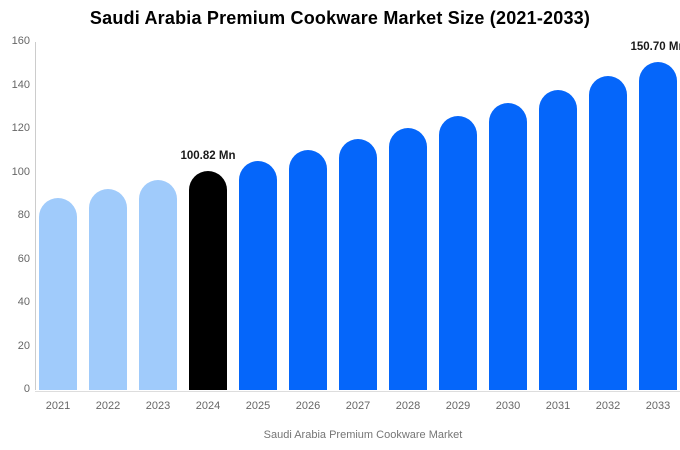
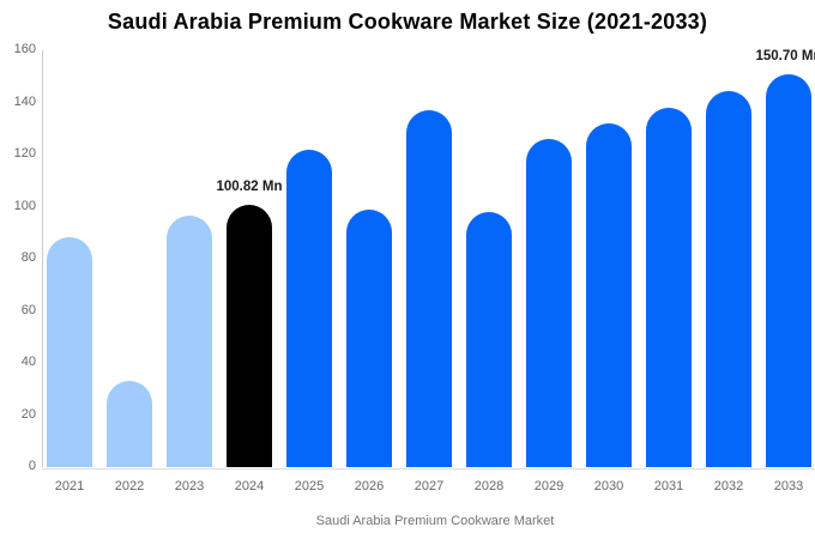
2022: 92 -> 33
2025: 105 -> 122
2026: 110 -> 99
2027: 115 -> 137
2028: 121 -> 98
